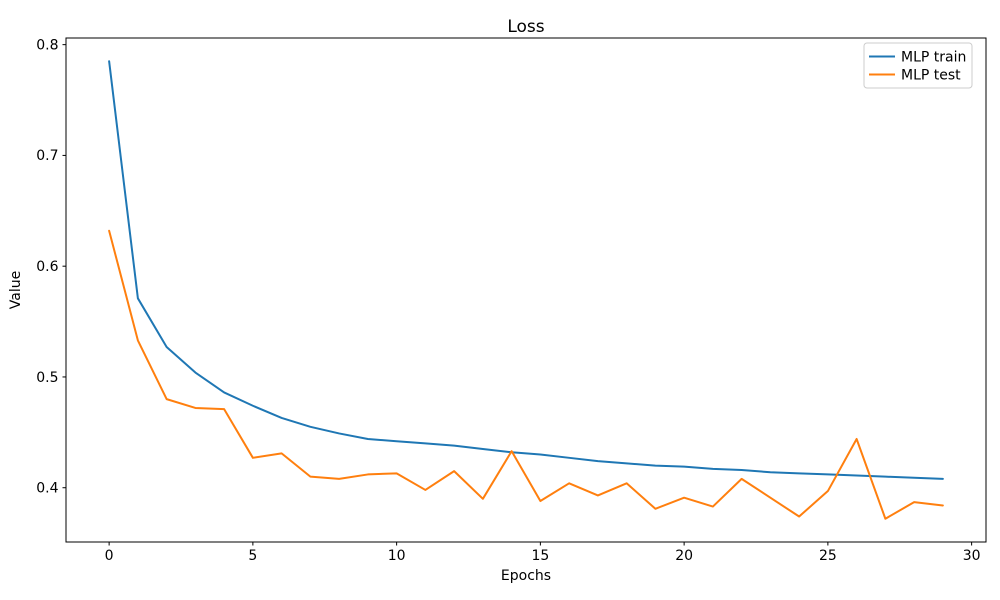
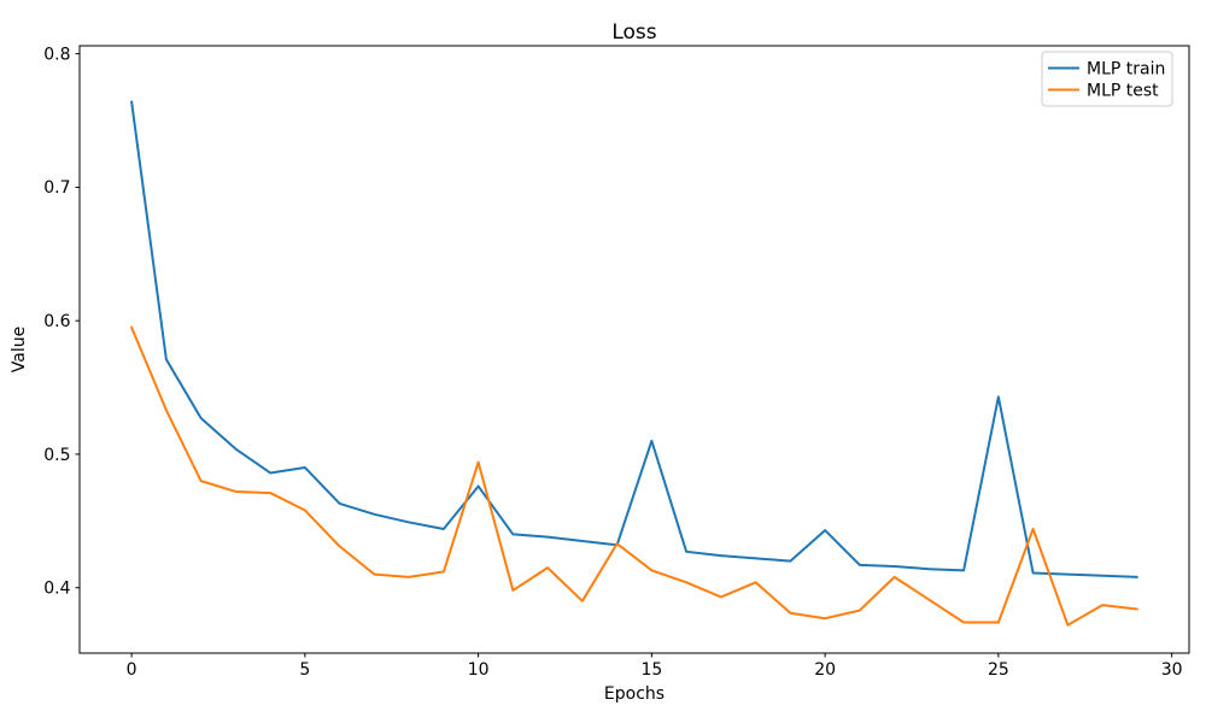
MLP train/0: 0.785 -> 0.764
MLP test/0: 0.632 -> 0.595
MLP train/5: 0.474 -> 0.490
MLP test/5: 0.427 -> 0.458
MLP train/10: 0.442 -> 0.476
MLP test/10: 0.413 -> 0.494
MLP train/15: 0.430 -> 0.510
MLP test/15: 0.388 -> 0.413
MLP train/20: 0.419 -> 0.443
MLP test/20: 0.391 -> 0.377
MLP train/25: 0.412 -> 0.543
MLP test/25: 0.397 -> 0.374
